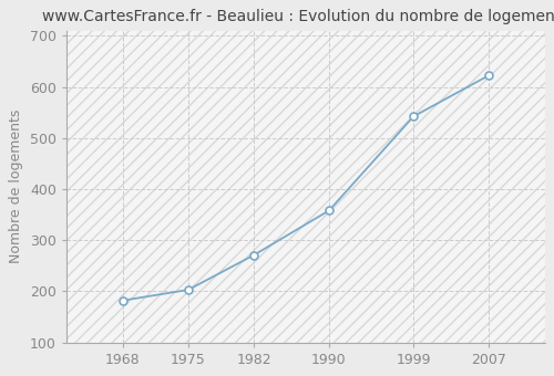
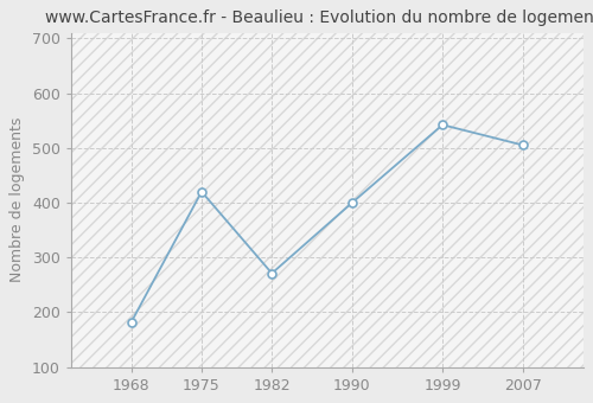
1975: 203 -> 420
1990: 358 -> 400
2007: 622 -> 505
